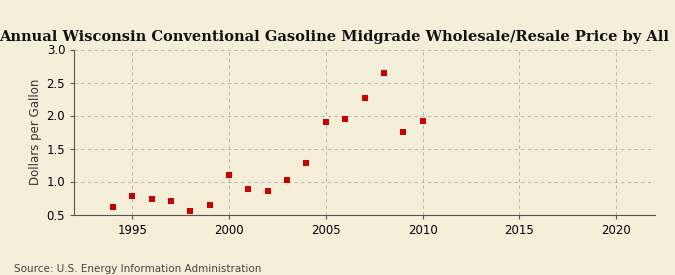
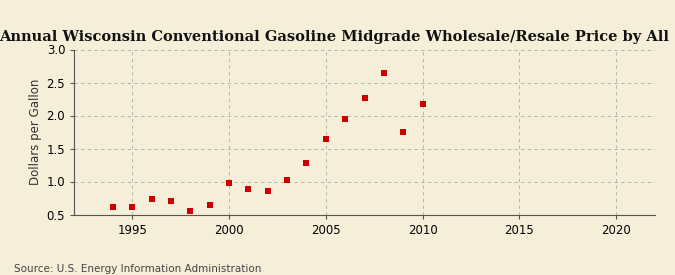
1995: 0.78 -> 0.62
2000: 1.10 -> 0.97
2005: 1.90 -> 1.65
2010: 1.92 -> 2.17
